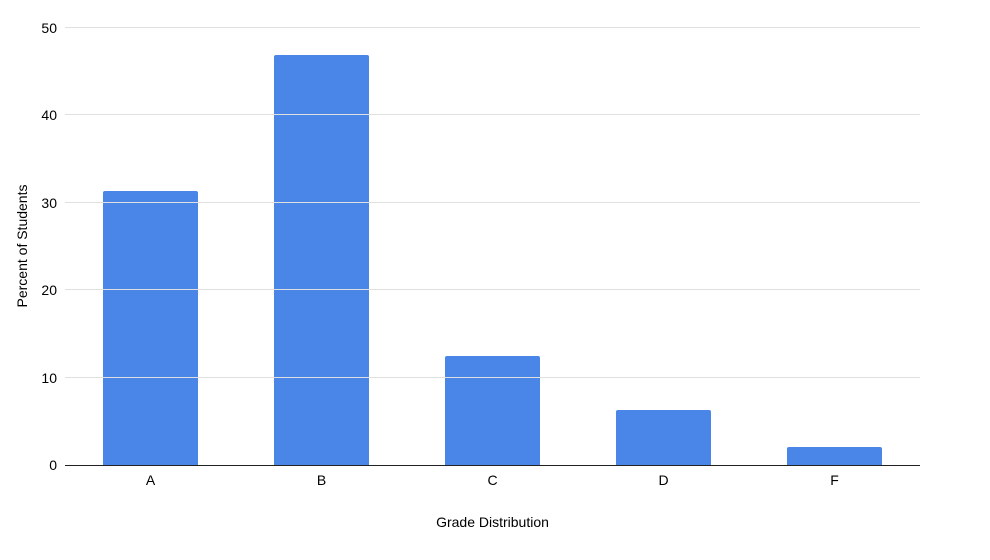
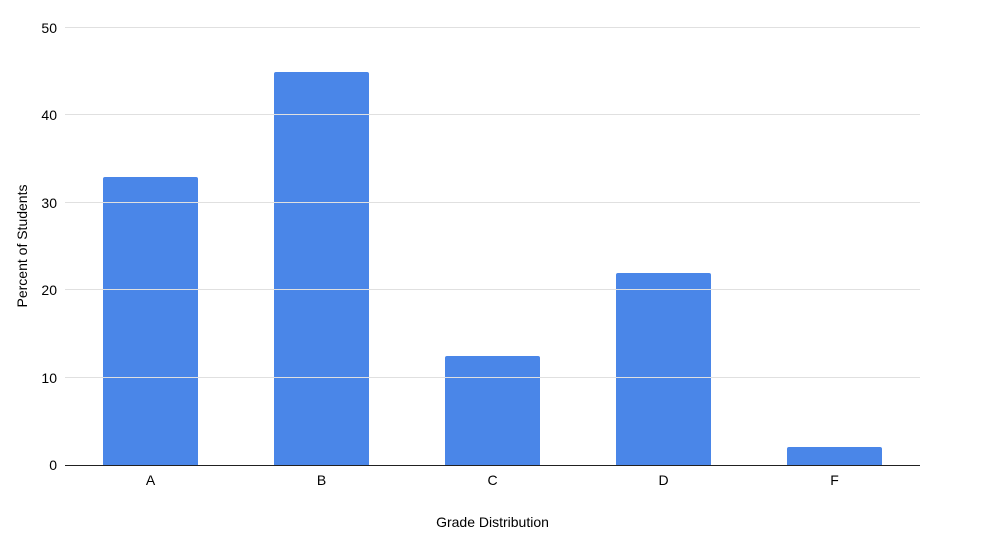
A: 31 -> 33
B: 47 -> 45
D: 6 -> 22
